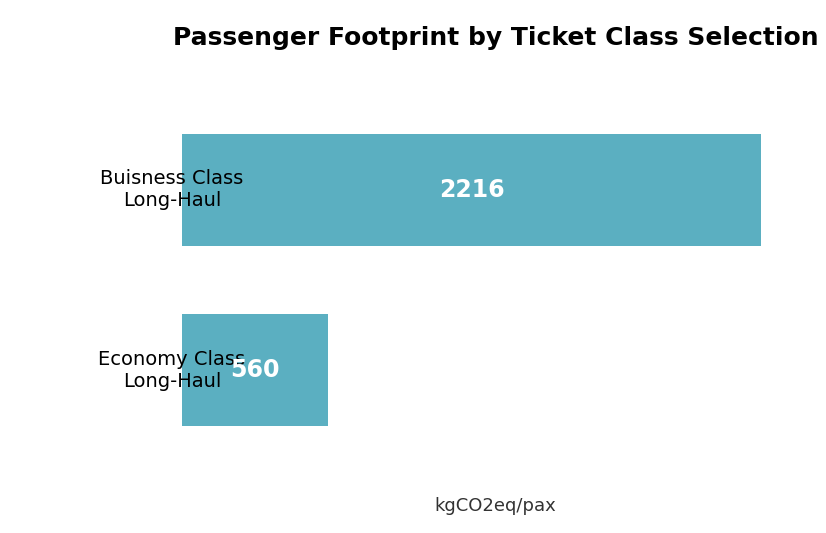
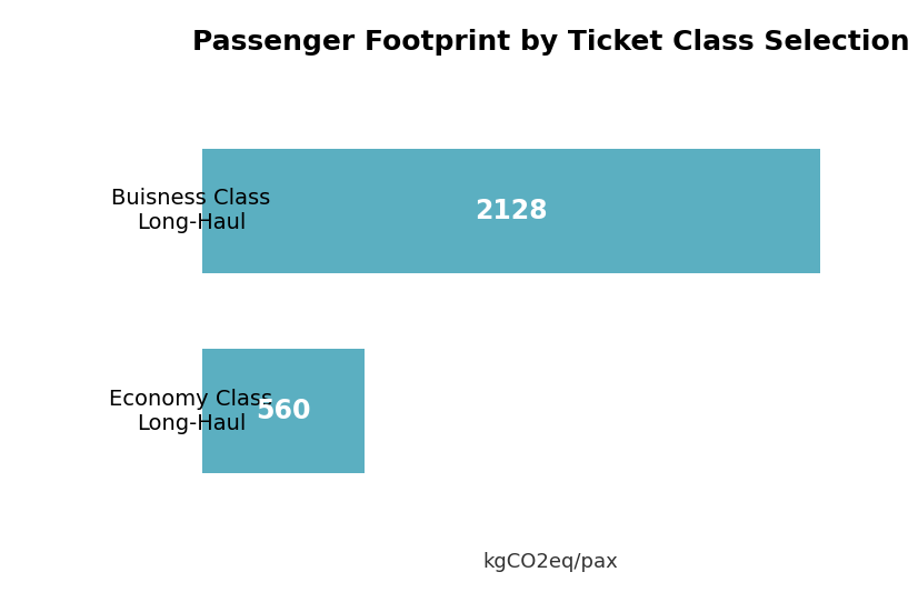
Buisness Class Long-Haul: 2216 -> 2128
